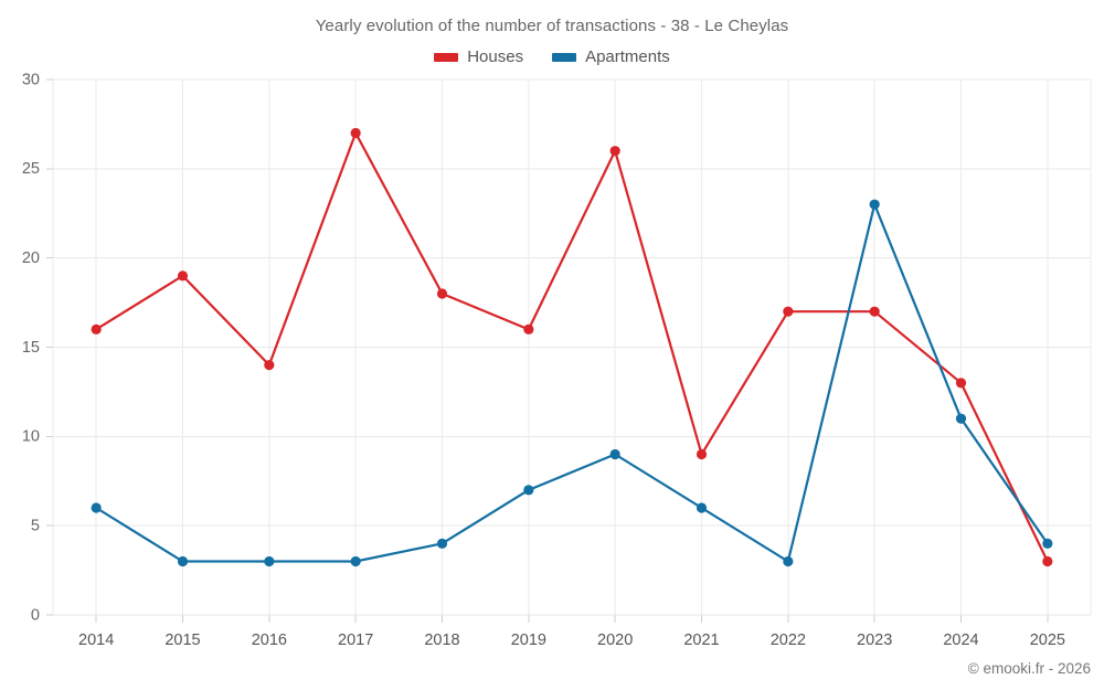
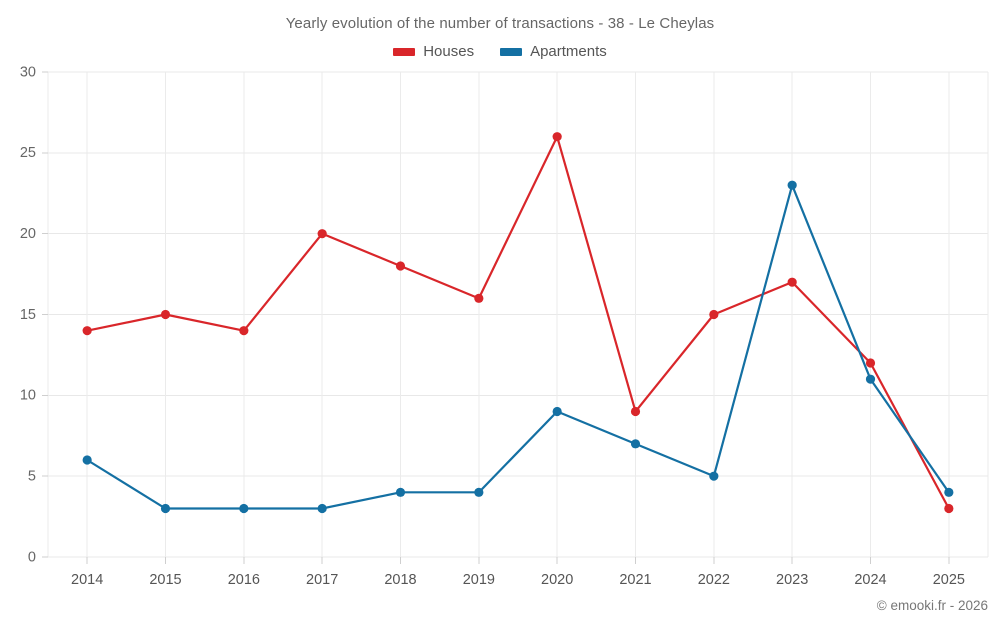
Houses/2014: 16 -> 14
Houses/2015: 19 -> 15
Houses/2017: 27 -> 20
Apartments/2019: 7 -> 4
Apartments/2021: 6 -> 7
Houses/2022: 17 -> 15
Apartments/2022: 3 -> 5
Houses/2024: 13 -> 12
